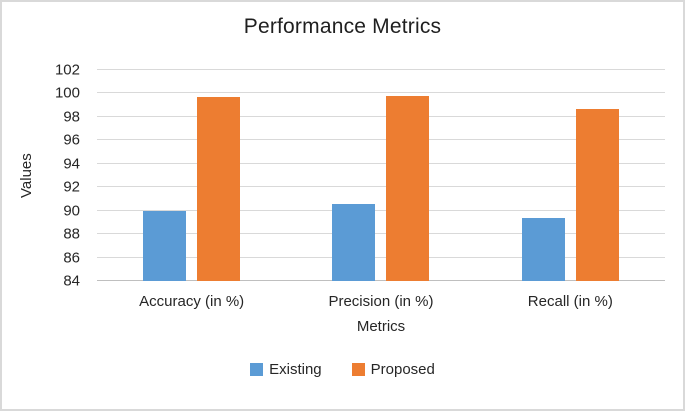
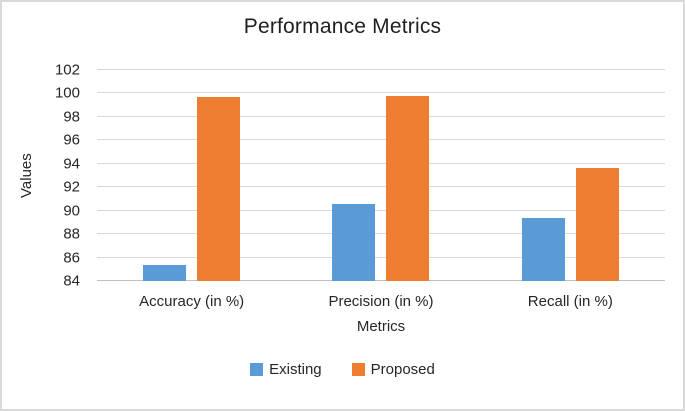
Existing/Accuracy (in %): 90.0 -> 85.4
Proposed/Recall (in %): 98.7 -> 93.6
